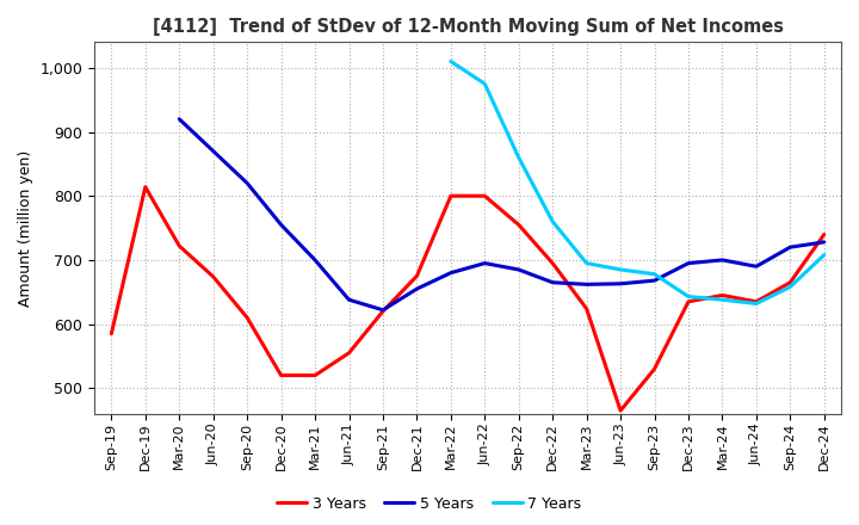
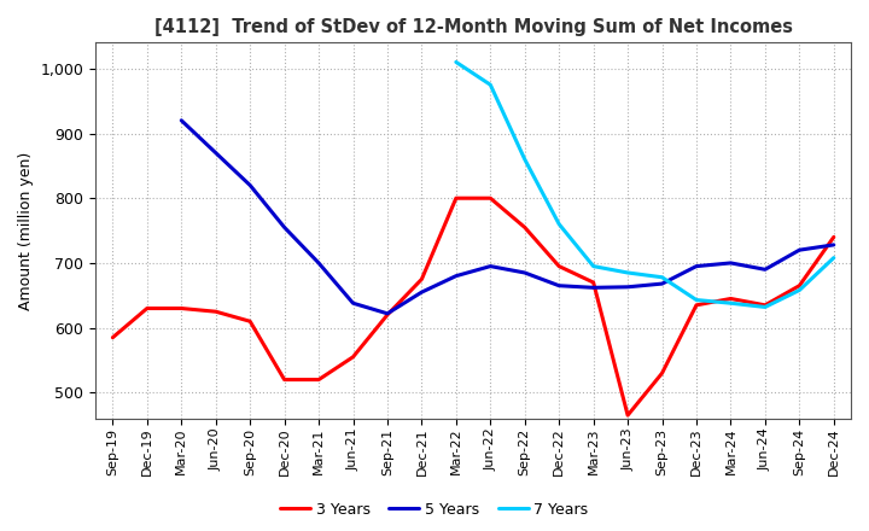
3 Years/Dec-19: 814 -> 630
3 Years/Mar-20: 722 -> 630
3 Years/Jun-20: 674 -> 625
3 Years/Mar-23: 624 -> 670
